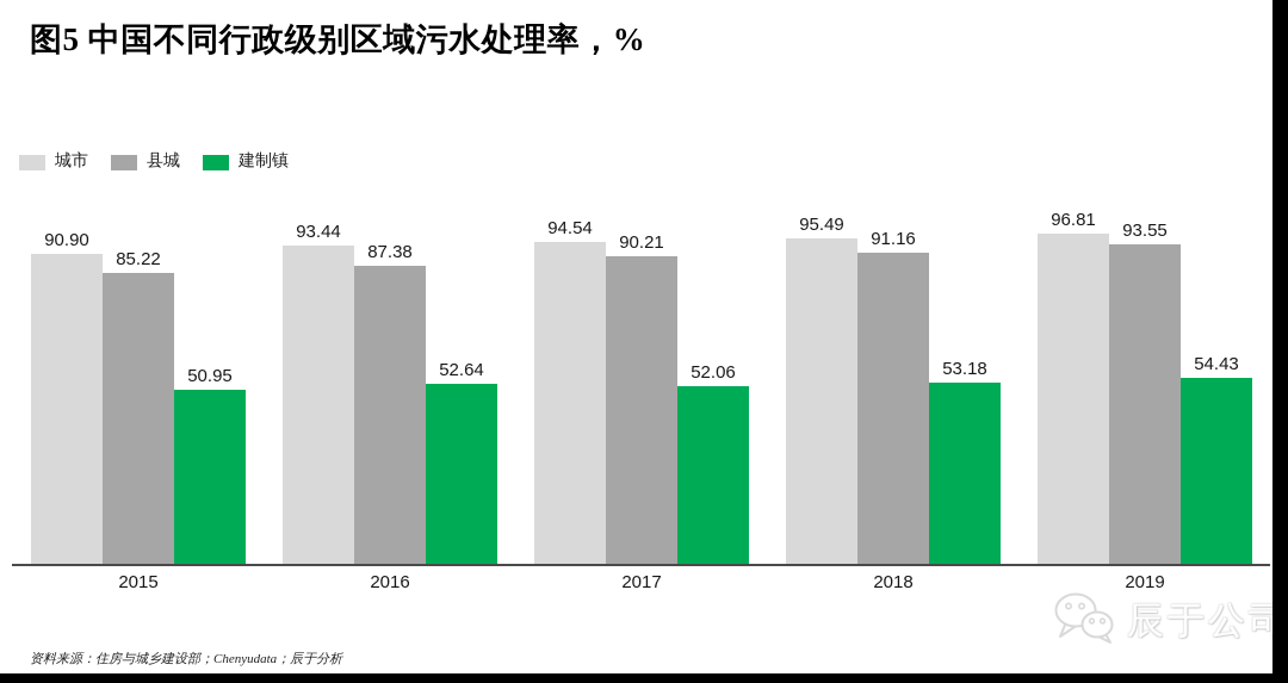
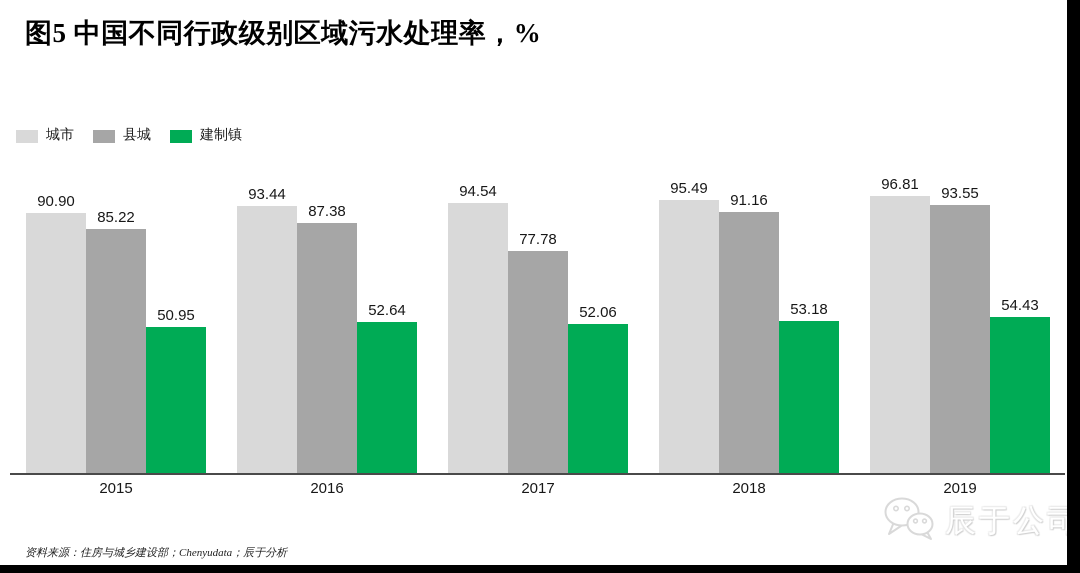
县城/2017: 90.21 -> 77.78
